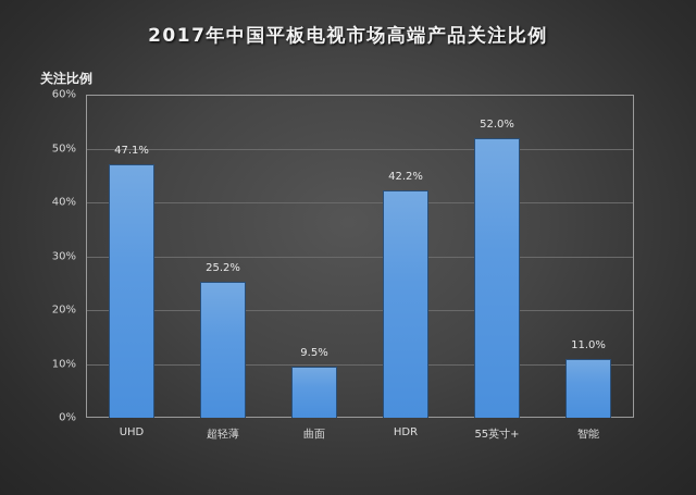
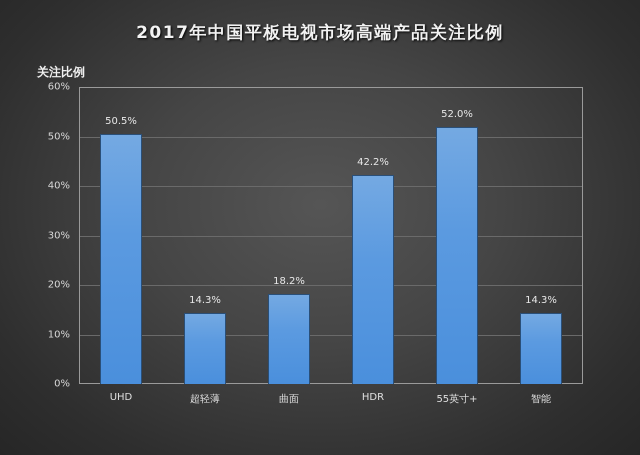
UHD: 47.1% -> 50.5%
超轻薄: 25.2% -> 14.3%
曲面: 9.5% -> 18.2%
智能: 11.0% -> 14.3%
